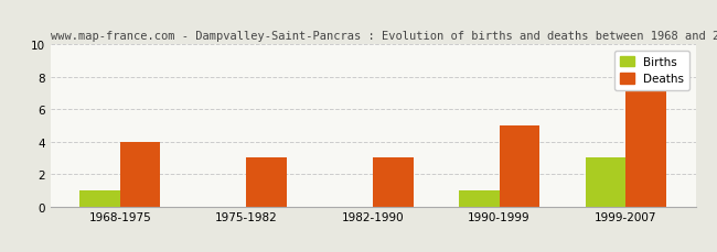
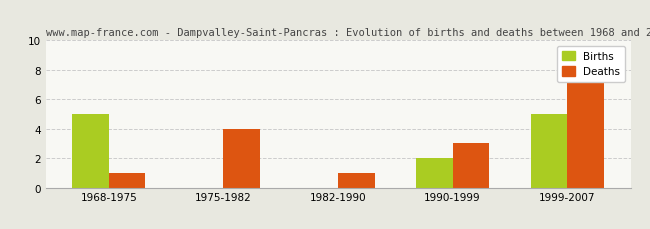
Births/1968-1975: 1 -> 5
Deaths/1968-1975: 4 -> 1
Deaths/1975-1982: 3 -> 4
Deaths/1982-1990: 3 -> 1
Births/1990-1999: 1 -> 2
Deaths/1990-1999: 5 -> 3
Births/1999-2007: 3 -> 5
